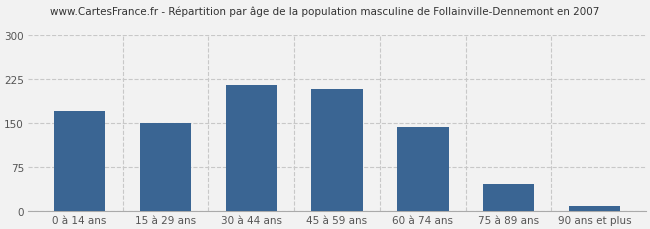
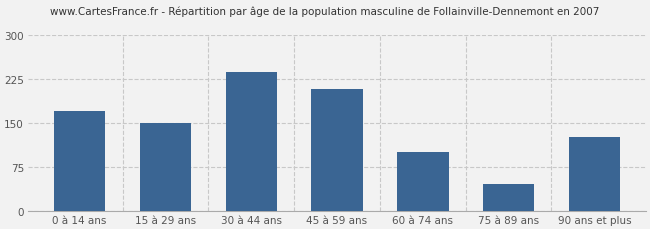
30 à 44 ans: 215 -> 236
60 à 74 ans: 142 -> 100
90 ans et plus: 8 -> 126
